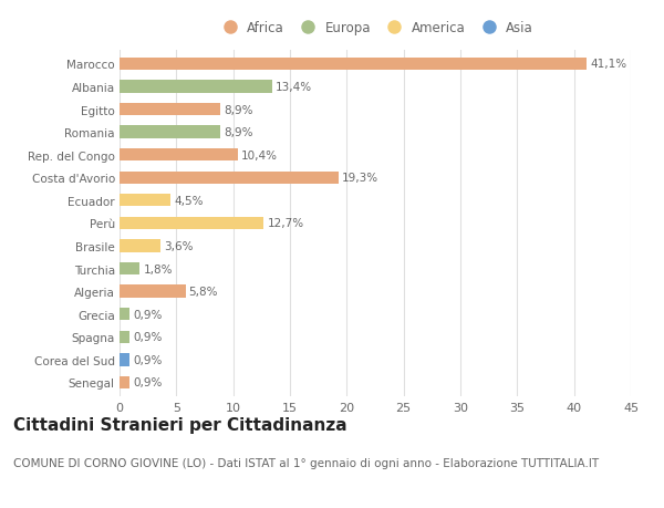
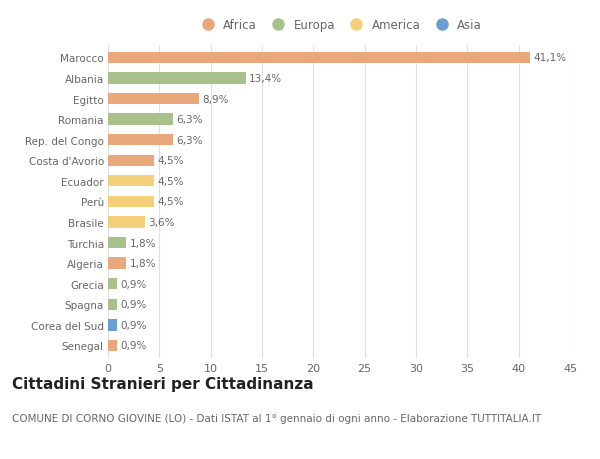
Romania: 8,9% -> 6,3%
Rep. del Congo: 10,4% -> 6,3%
Costa d'Avorio: 19,3% -> 4,5%
Perù: 12,7% -> 4,5%
Algeria: 5,8% -> 1,8%
